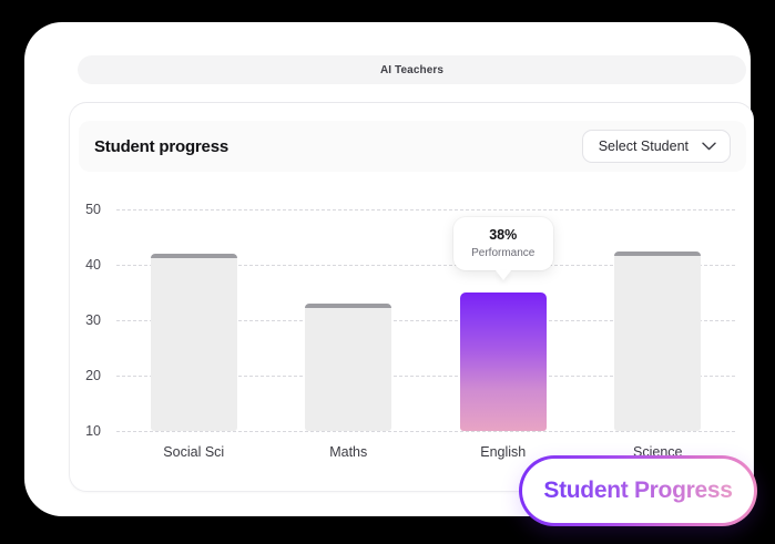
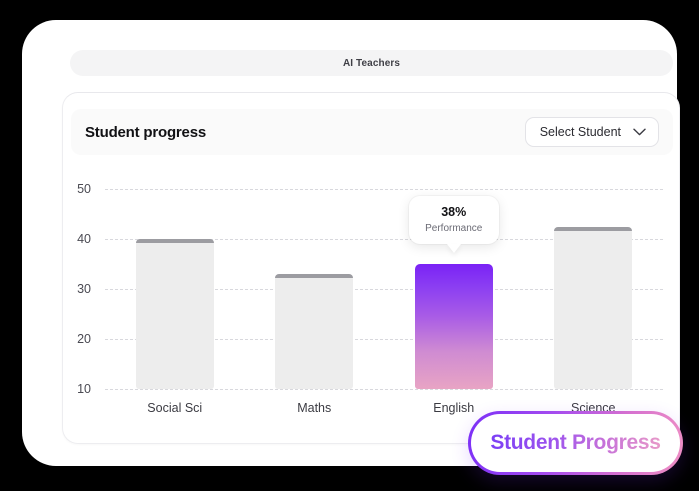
Social Sci: 42 -> 40
